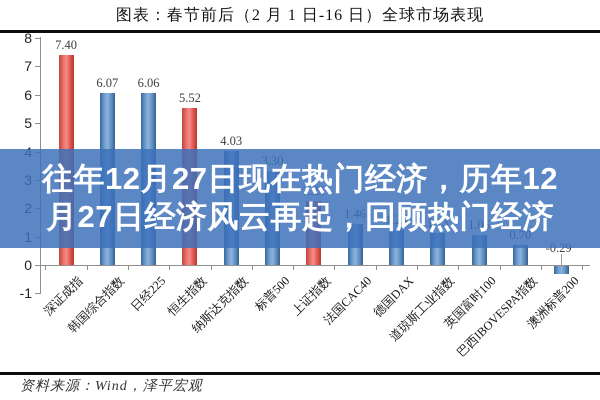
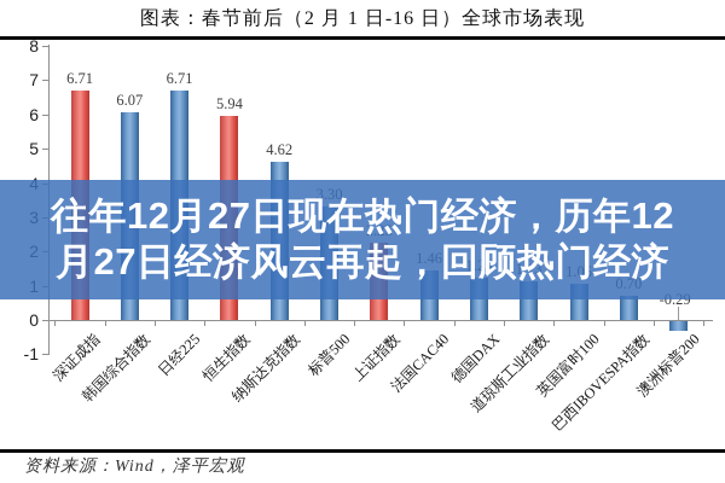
深证成指: 7.40 -> 6.71
日经225: 6.06 -> 6.71
恒生指数: 5.52 -> 5.94
纳斯达克指数: 4.03 -> 4.62
